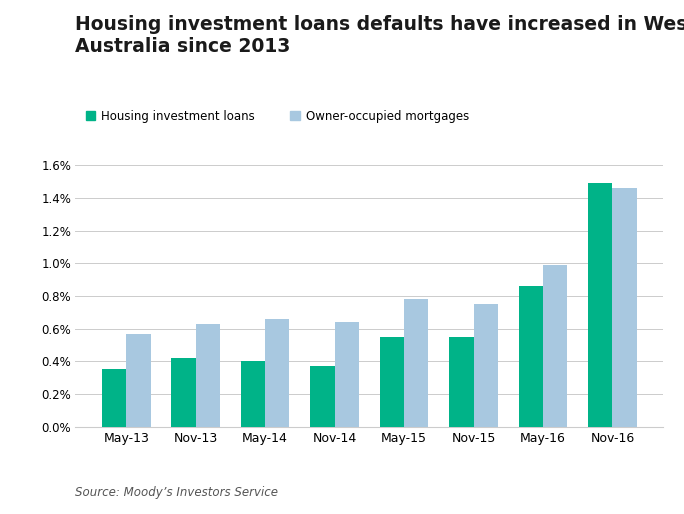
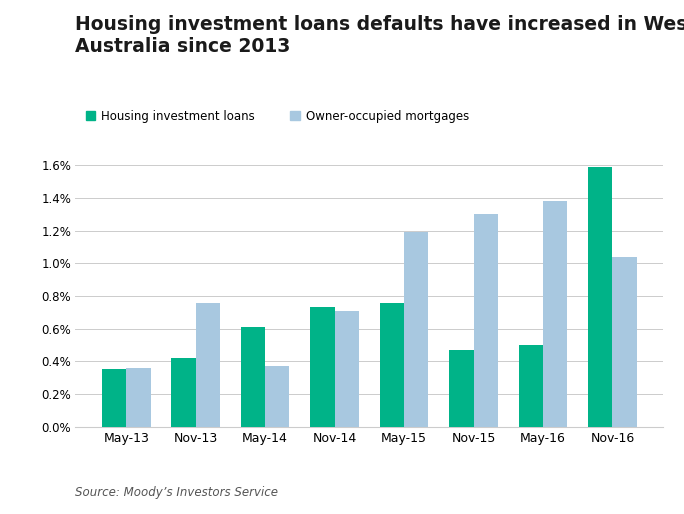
Owner-occupied mortgages/May-13: 0.57% -> 0.36%
Owner-occupied mortgages/Nov-13: 0.63% -> 0.76%
Housing investment loans/May-14: 0.40% -> 0.61%
Owner-occupied mortgages/May-14: 0.66% -> 0.37%
Housing investment loans/Nov-14: 0.37% -> 0.73%
Owner-occupied mortgages/Nov-14: 0.64% -> 0.71%
Housing investment loans/May-15: 0.55% -> 0.76%
Owner-occupied mortgages/May-15: 0.78% -> 1.19%
Housing investment loans/Nov-15: 0.55% -> 0.47%
Owner-occupied mortgages/Nov-15: 0.75% -> 1.30%
Housing investment loans/May-16: 0.86% -> 0.50%
Owner-occupied mortgages/May-16: 0.99% -> 1.38%
Housing investment loans/Nov-16: 1.49% -> 1.59%
Owner-occupied mortgages/Nov-16: 1.46% -> 1.04%
